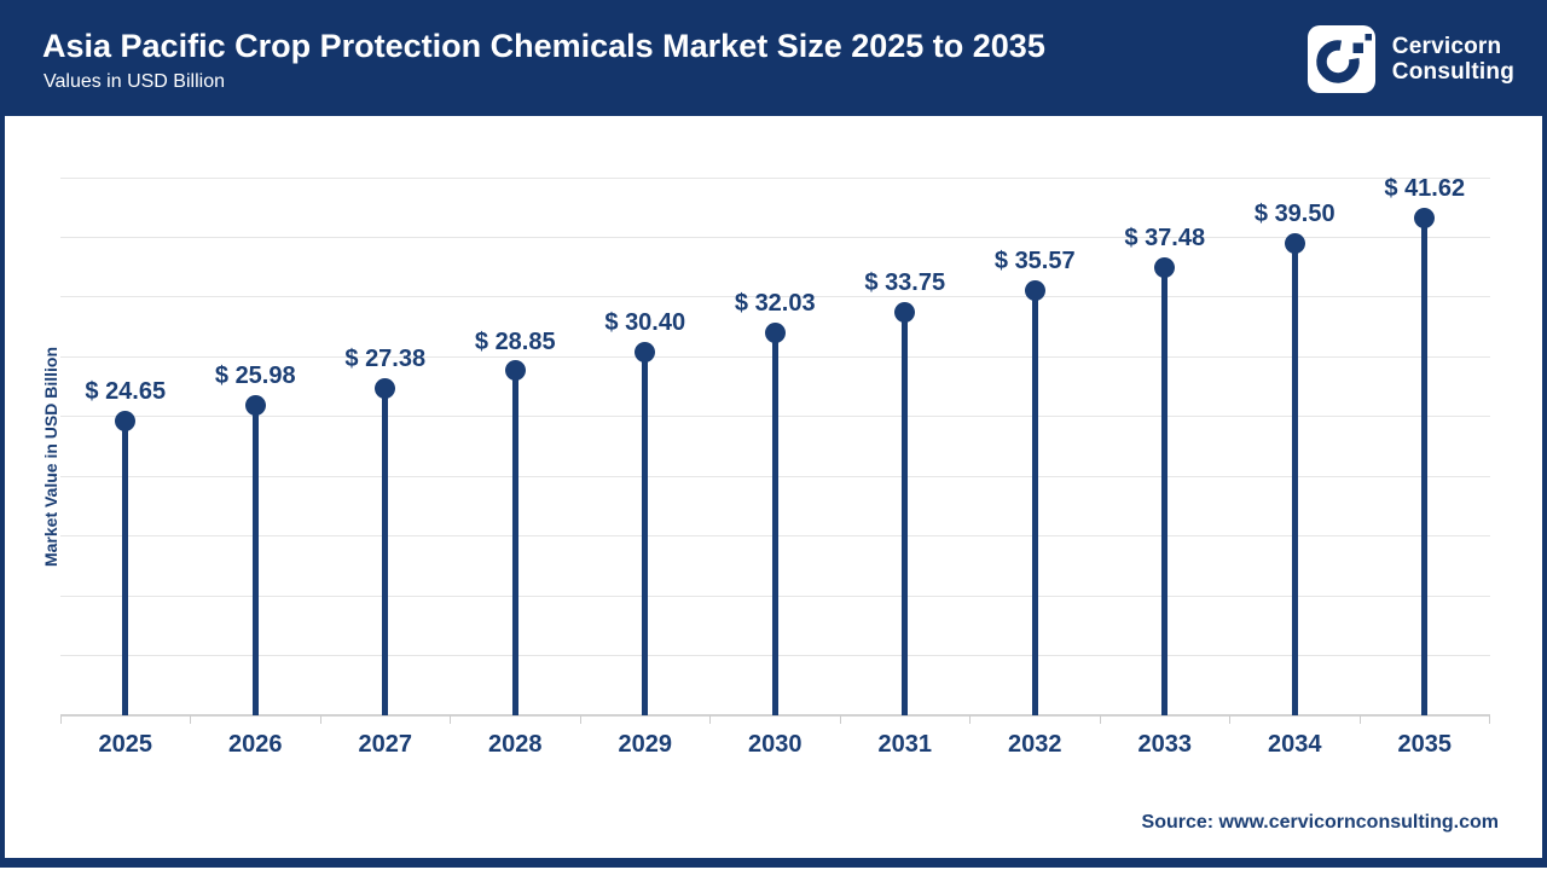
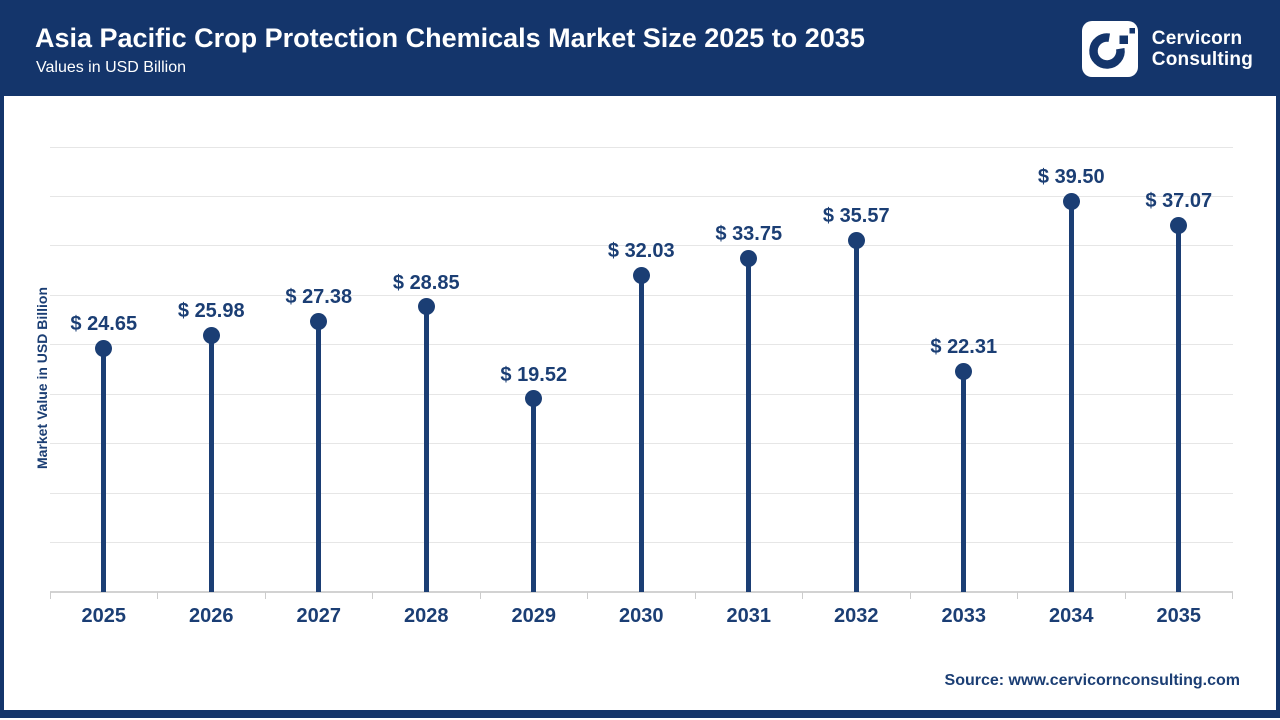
2029: 30.40 -> 19.52
2033: 37.48 -> 22.31
2035: 41.62 -> 37.07
